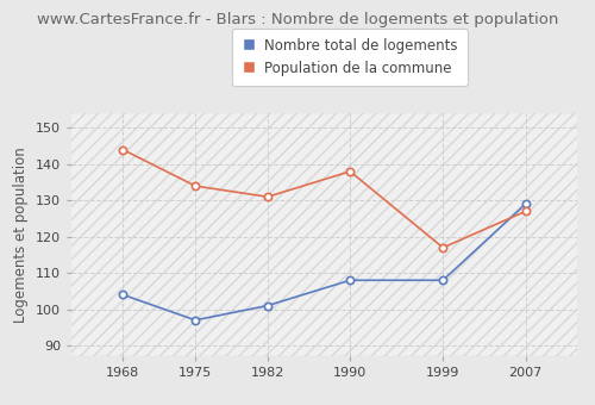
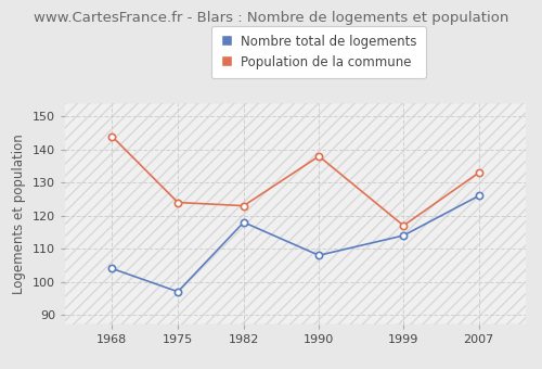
Population de la commune/1975: 134 -> 124
Nombre total de logements/1982: 101 -> 118
Population de la commune/1982: 131 -> 123
Nombre total de logements/1999: 108 -> 114
Nombre total de logements/2007: 129 -> 126
Population de la commune/2007: 127 -> 133
